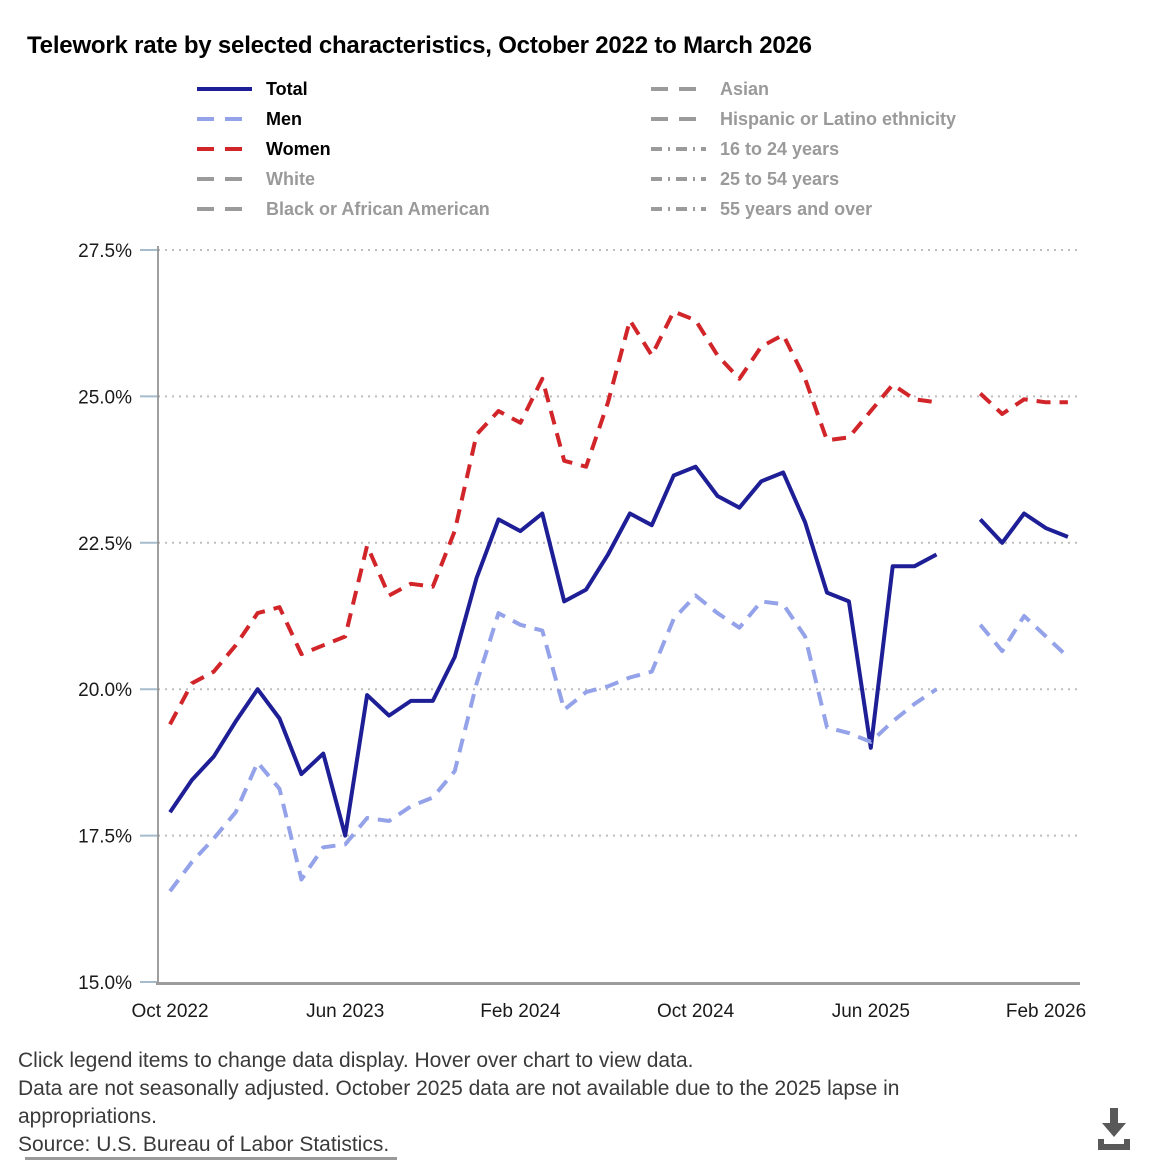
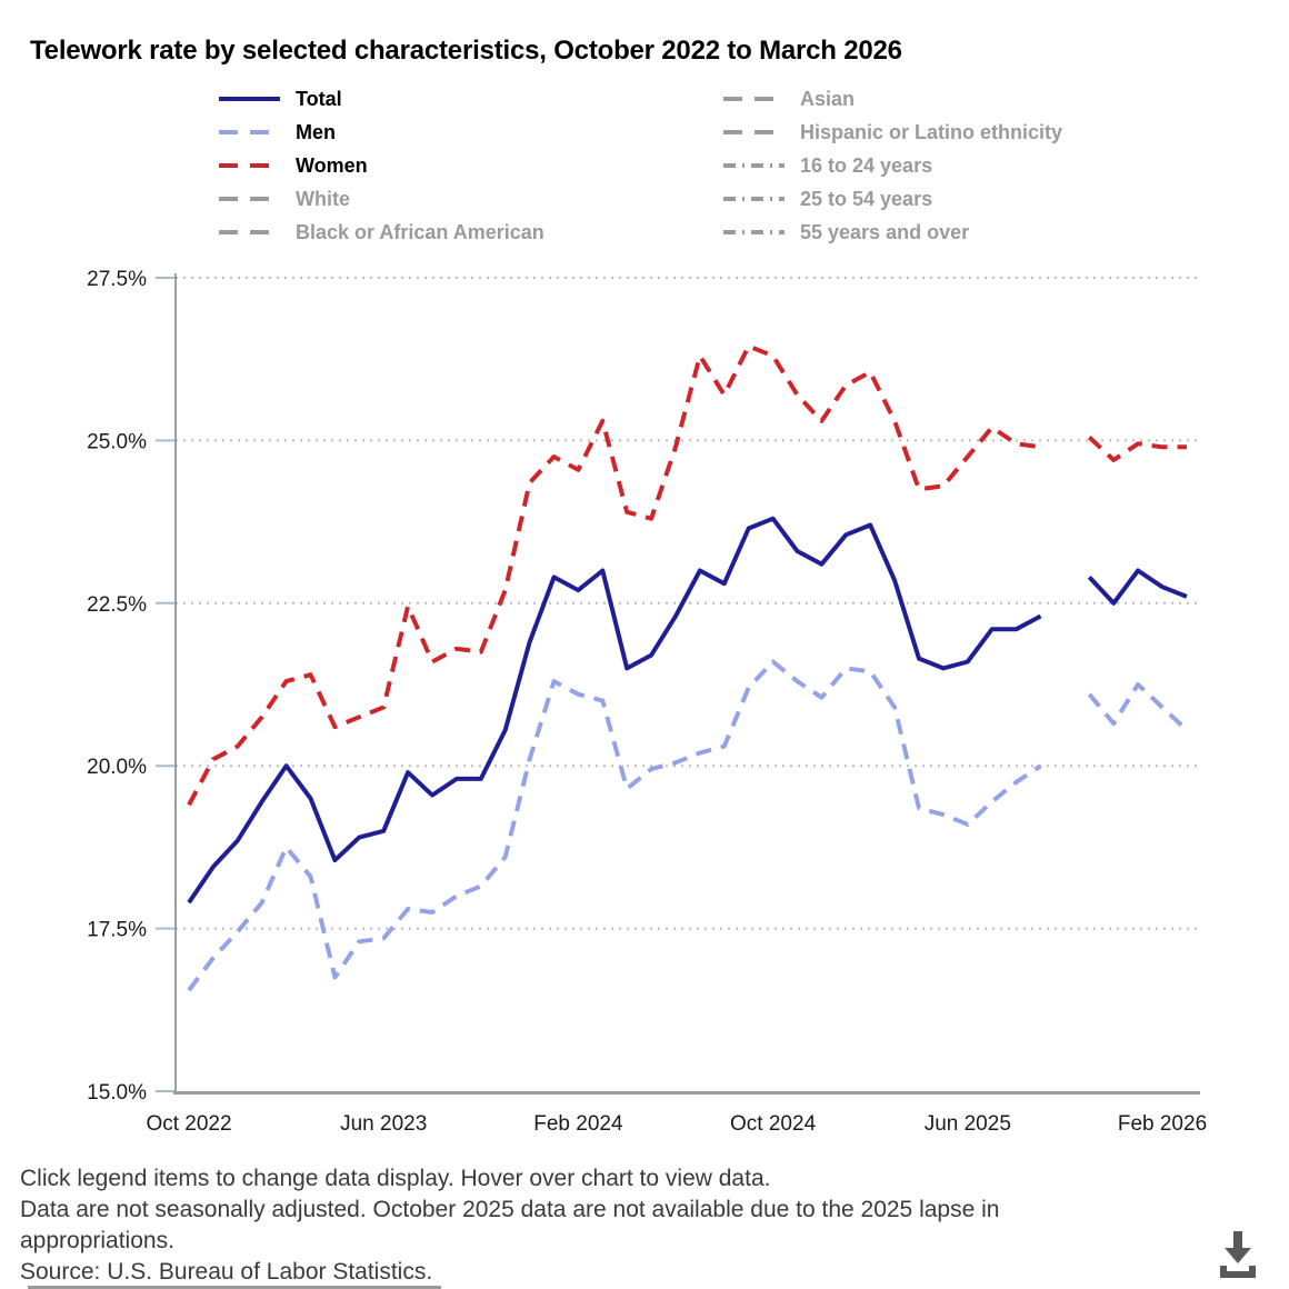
Total/Jun 2023: 17.5% -> 19.0%
Total/Jun 2025: 19.0% -> 21.6%
